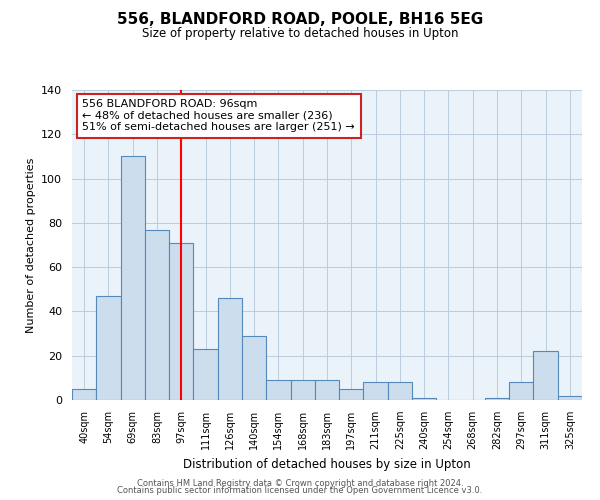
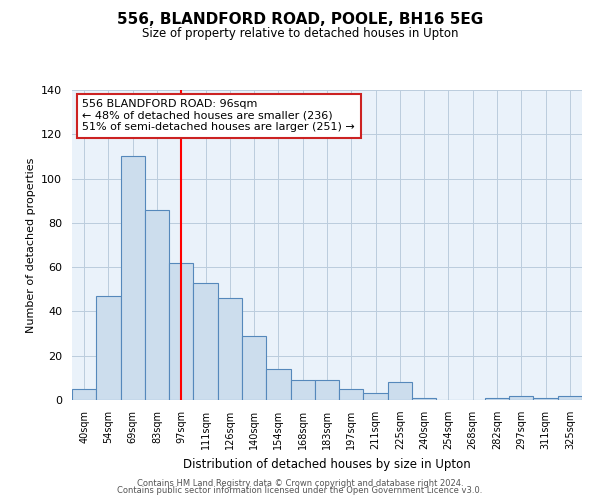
83sqm: 77 -> 86
97sqm: 71 -> 62
111sqm: 23 -> 53
154sqm: 9 -> 14
211sqm: 8 -> 3
297sqm: 8 -> 2
311sqm: 22 -> 1
